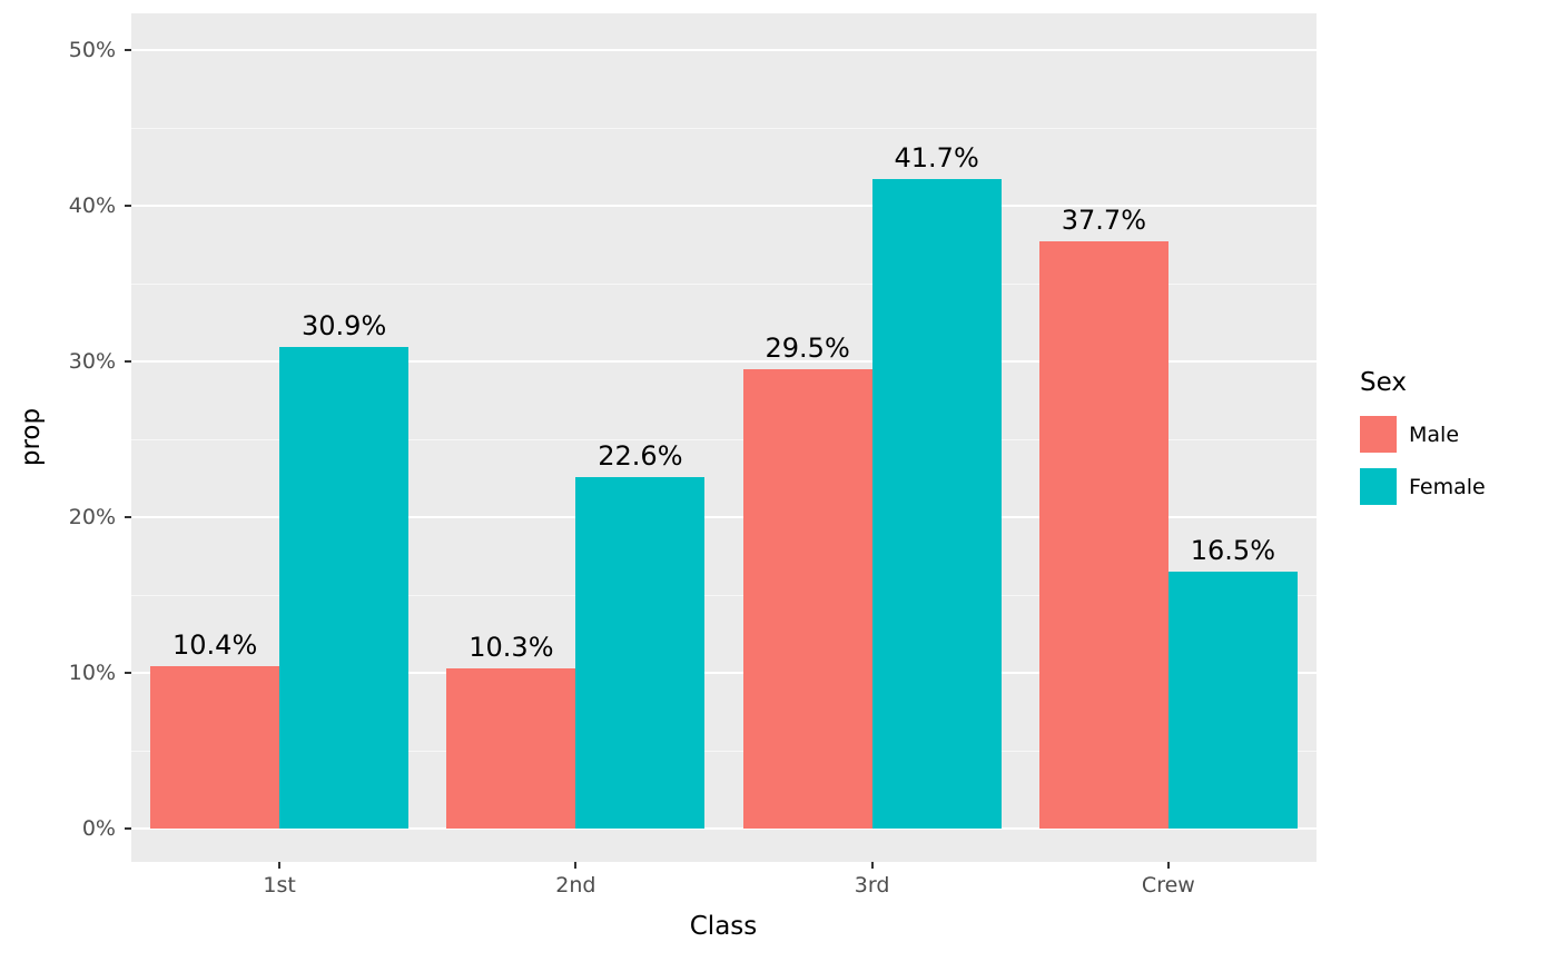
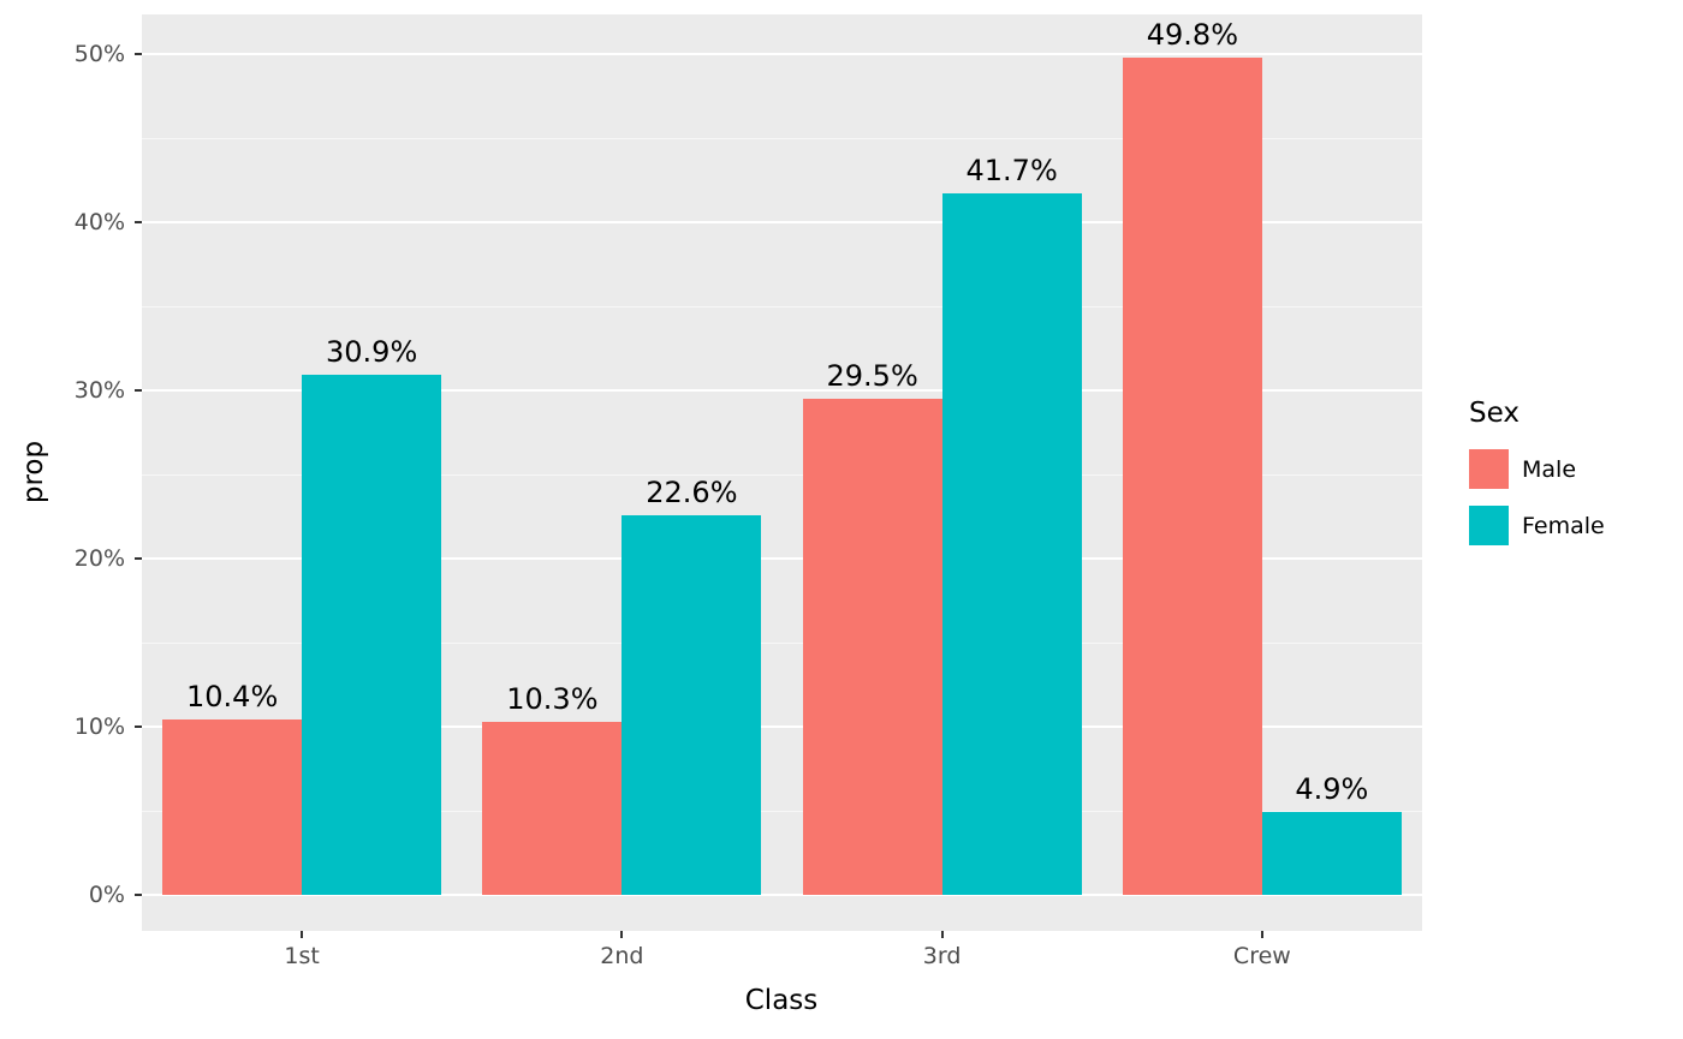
Male/Crew: 37.7% -> 49.8%
Female/Crew: 16.5% -> 4.9%
